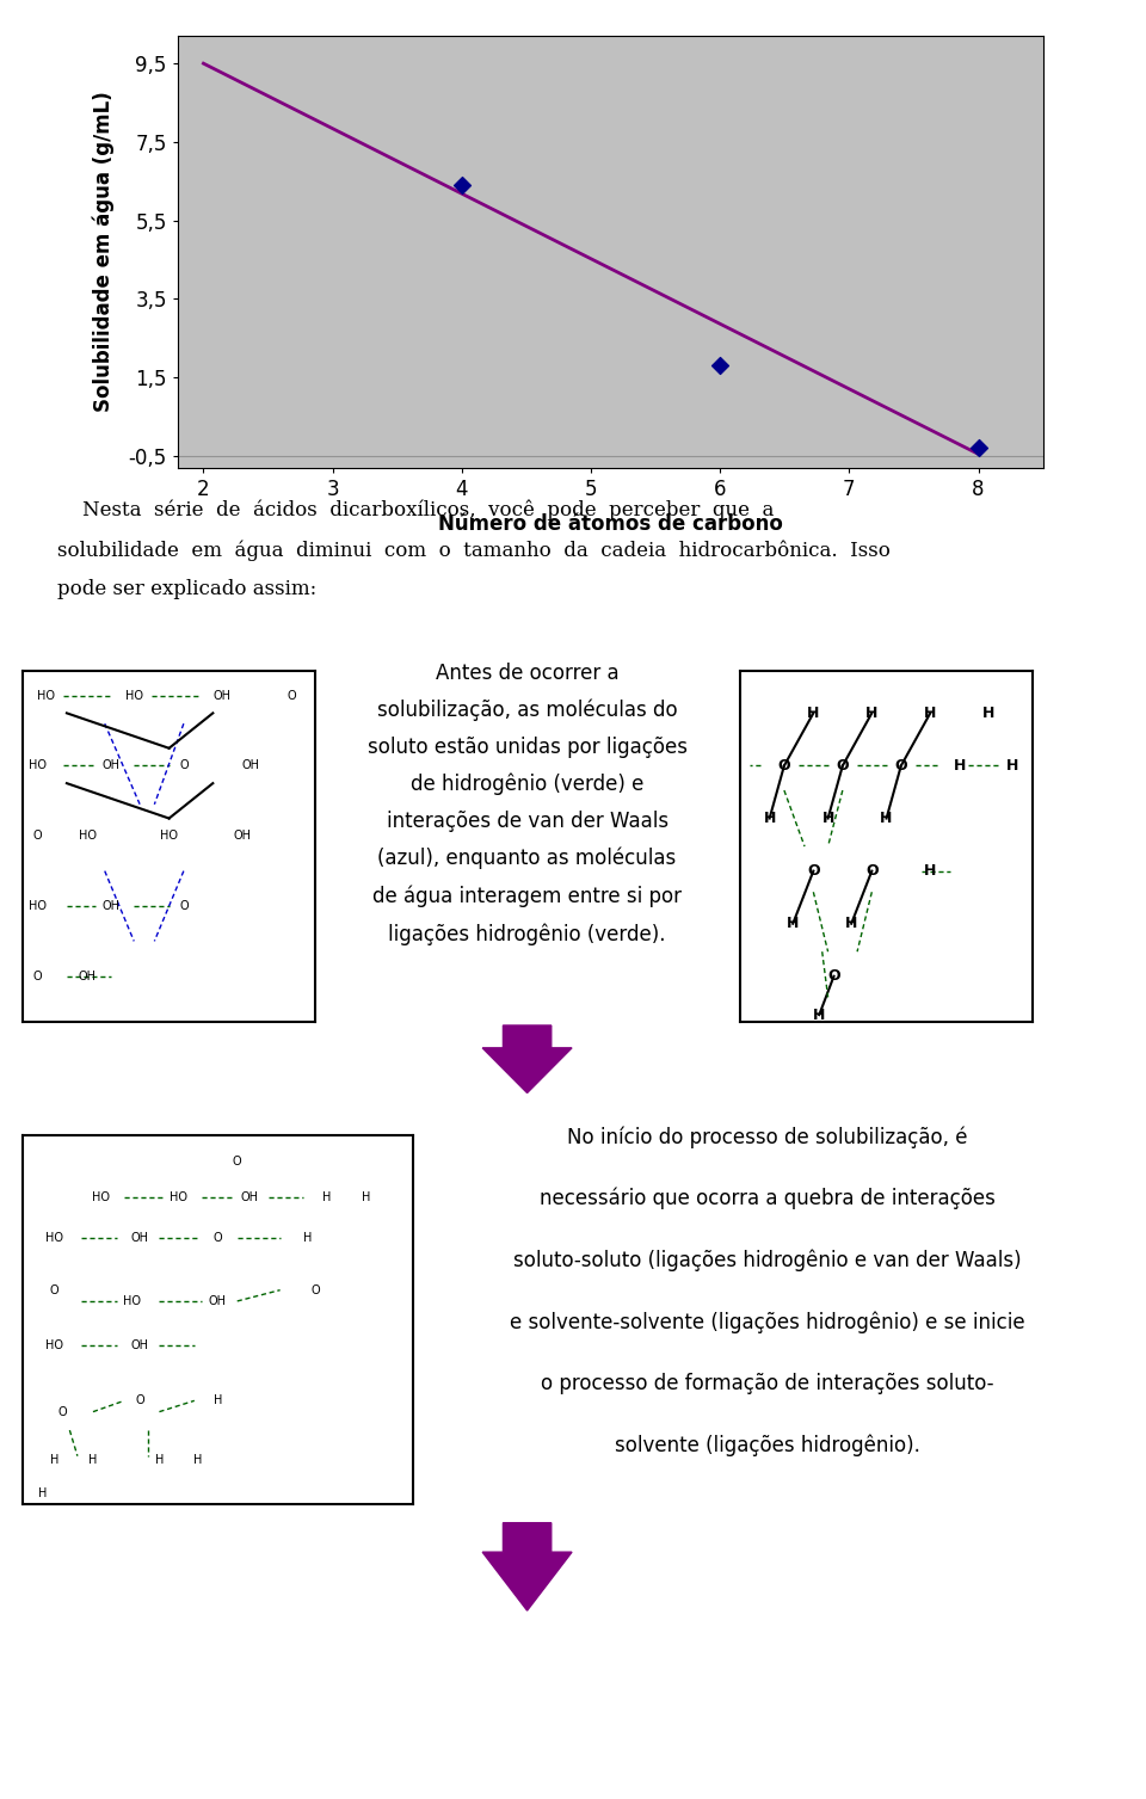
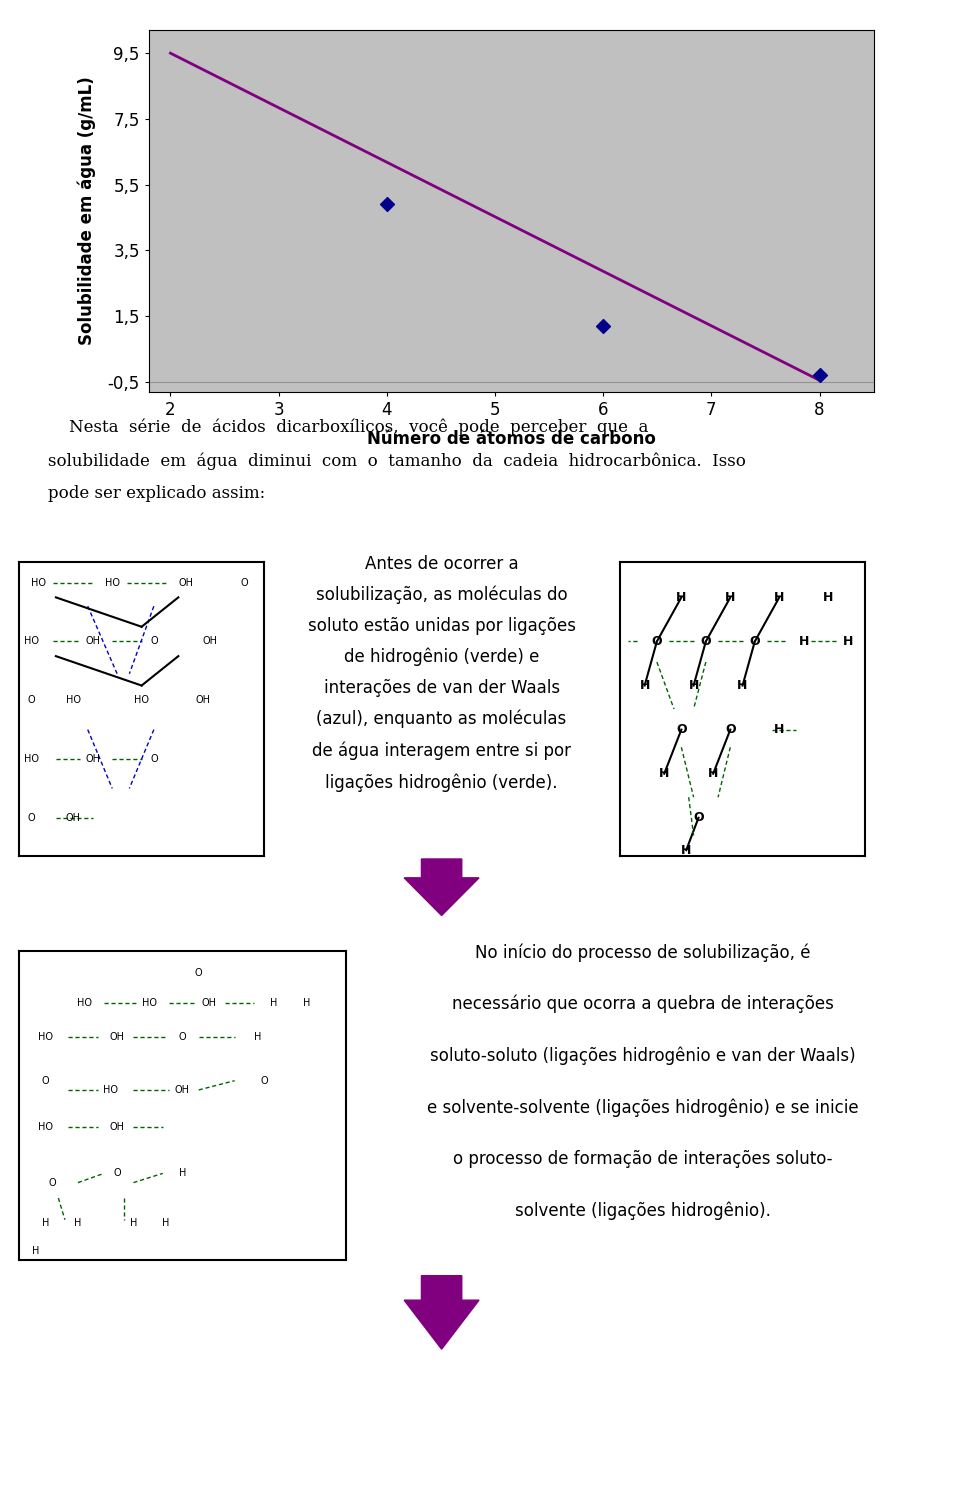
4: 6,4 -> 4,9
6: 1,8 -> 1,2
